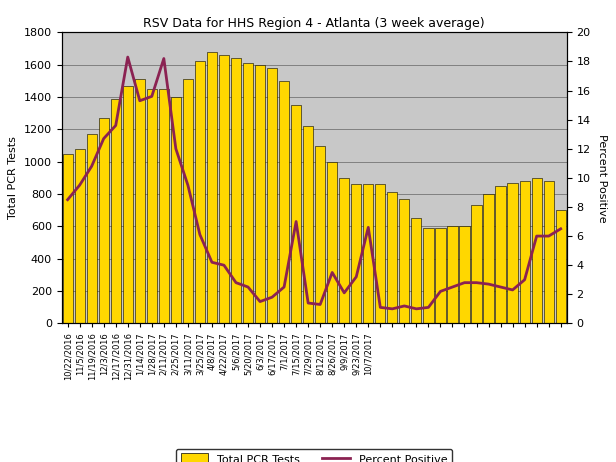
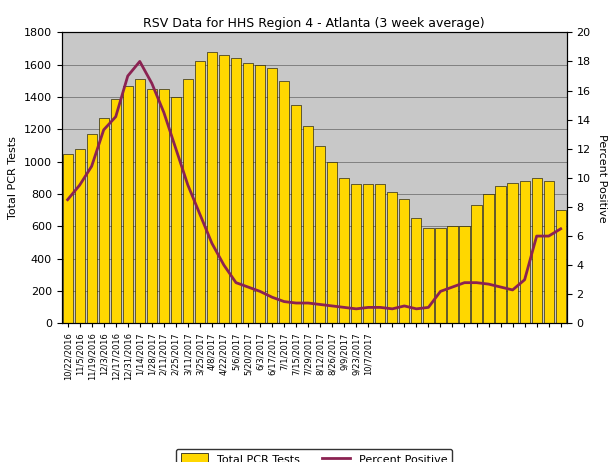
Percent Positive/12/3/2016: 12.7 -> 13.3
Percent Positive/12/17/2016: 13.6 -> 14.2
Percent Positive/12/31/2016: 18.3 -> 17.0
Percent Positive/1/14/2017: 15.3 -> 18.0
Percent Positive/1/28/2017: 15.6 -> 16.5
Percent Positive/2/11/2017: 18.2 -> 14.5
Percent Positive/3/25/2017: 6.1 -> 7.5
Percent Positive/4/8/2017: 4.2 -> 5.5
Percent Positive/6/3/2017: 1.5 -> 2.2
Percent Positive/7/1/2017: 2.5 -> 1.5
Percent Positive/7/15/2017: 7.0 -> 1.4
Percent Positive/8/26/2017: 3.5 -> 1.2
Percent Positive/9/9/2017: 2.1 -> 1.1
Percent Positive/9/23/2017: 3.2 -> 1.0
Percent Positive/10/7/2017: 6.6 -> 1.1
